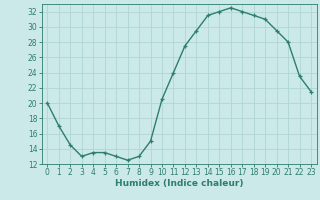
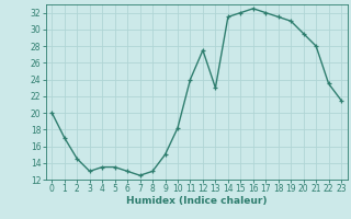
10: 20.5 -> 18.2
13: 29.5 -> 23.0
